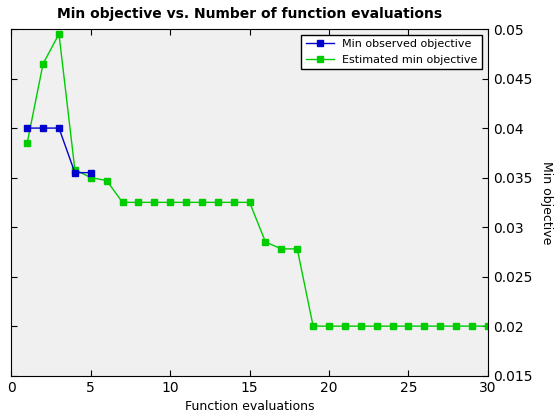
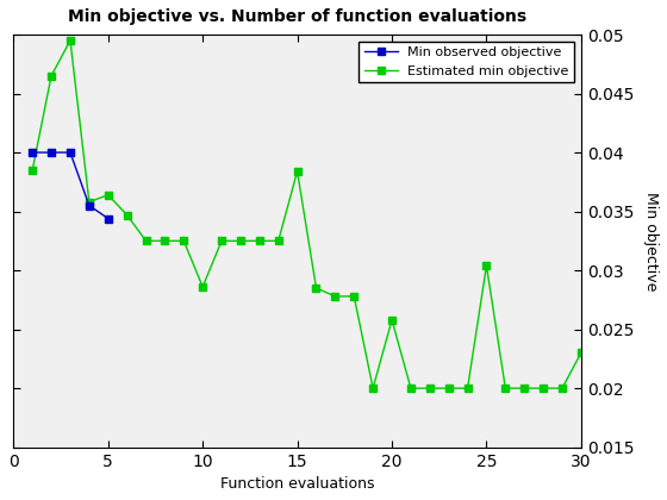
Min observed objective/5: 0.0355 -> 0.0344
Estimated min objective/5: 0.0350 -> 0.0364
Estimated min objective/10: 0.0325 -> 0.0286
Estimated min objective/15: 0.0325 -> 0.0384
Estimated min objective/20: 0.0200 -> 0.0258
Estimated min objective/25: 0.0200 -> 0.0304
Estimated min objective/30: 0.0200 -> 0.0230
